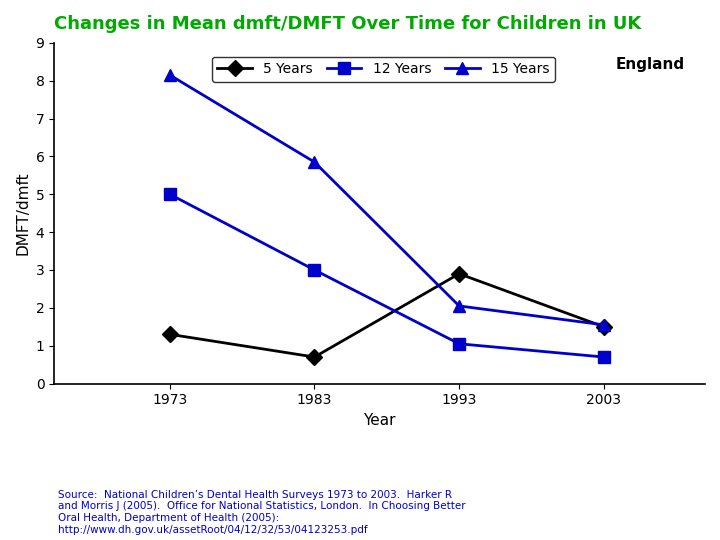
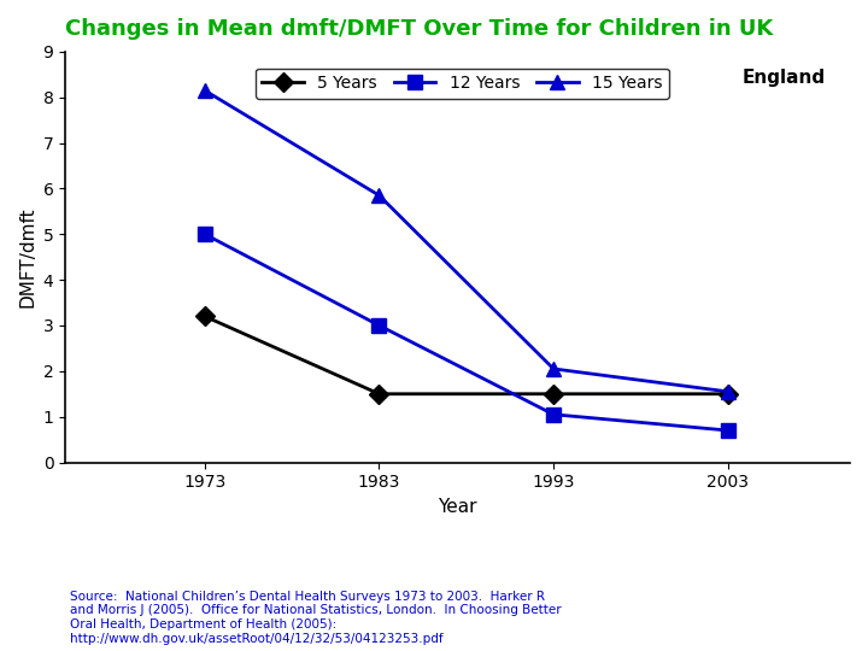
5 Years/1973: 1.3 -> 3.2
5 Years/1983: 0.7 -> 1.5
5 Years/1993: 2.9 -> 1.5
